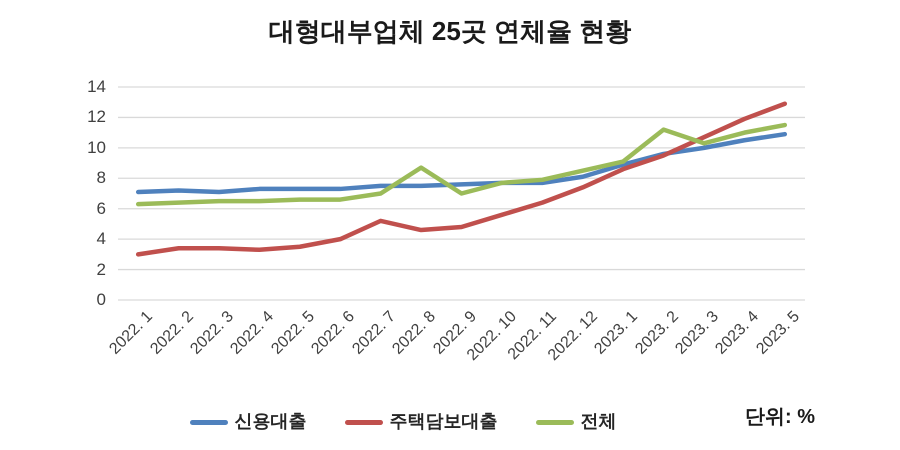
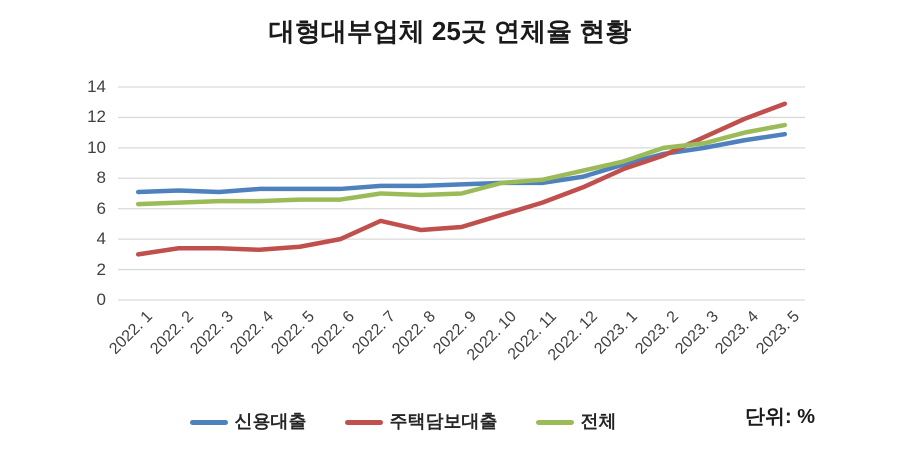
전체/2022. 8: 8.7 -> 6.9
전체/2023. 2: 11.2 -> 10.0
